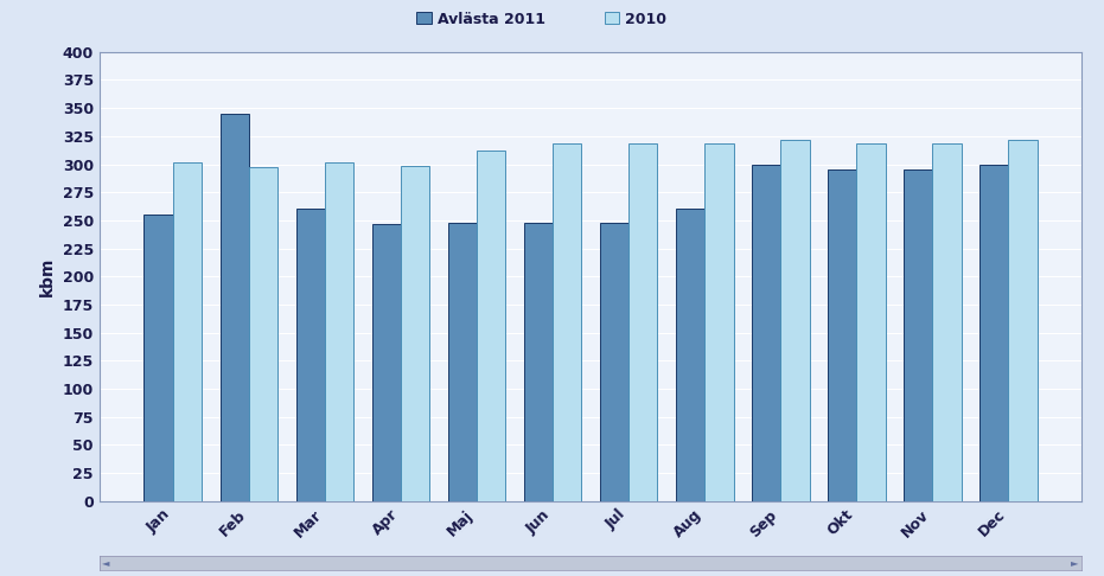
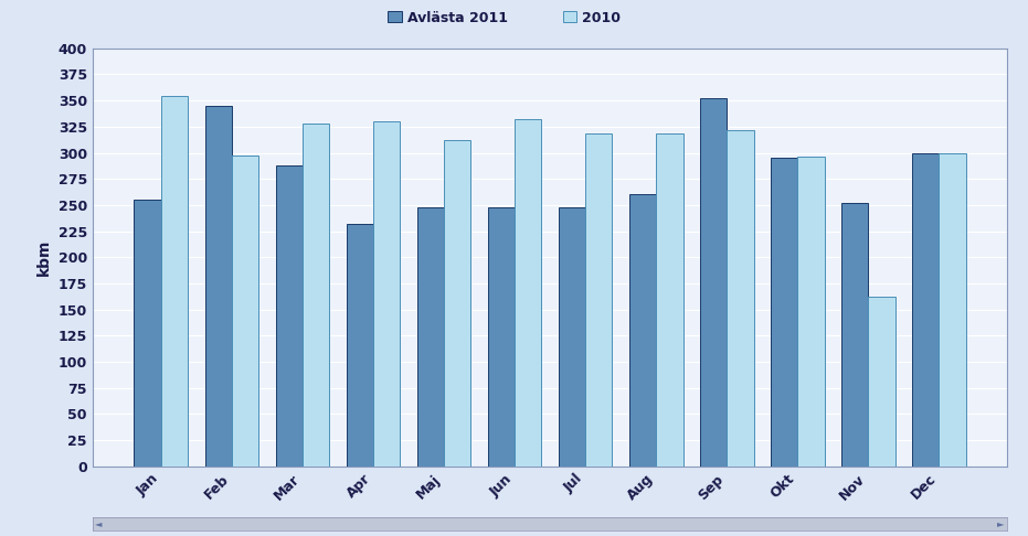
2010/Jan: 302 -> 354
Avlästa 2011/Mar: 260 -> 288
2010/Mar: 302 -> 328
Avlästa 2011/Apr: 247 -> 232
2010/Apr: 298 -> 330
2010/Jun: 318 -> 332
Avlästa 2011/Sep: 300 -> 352
2010/Okt: 318 -> 296
Avlästa 2011/Nov: 295 -> 252
2010/Nov: 318 -> 162
2010/Dec: 322 -> 300
